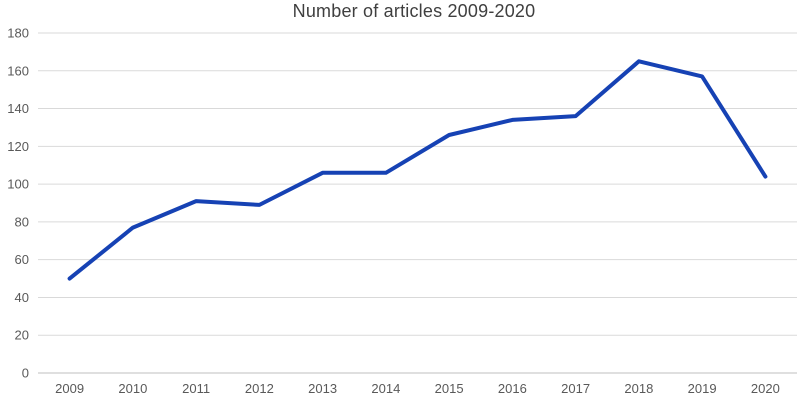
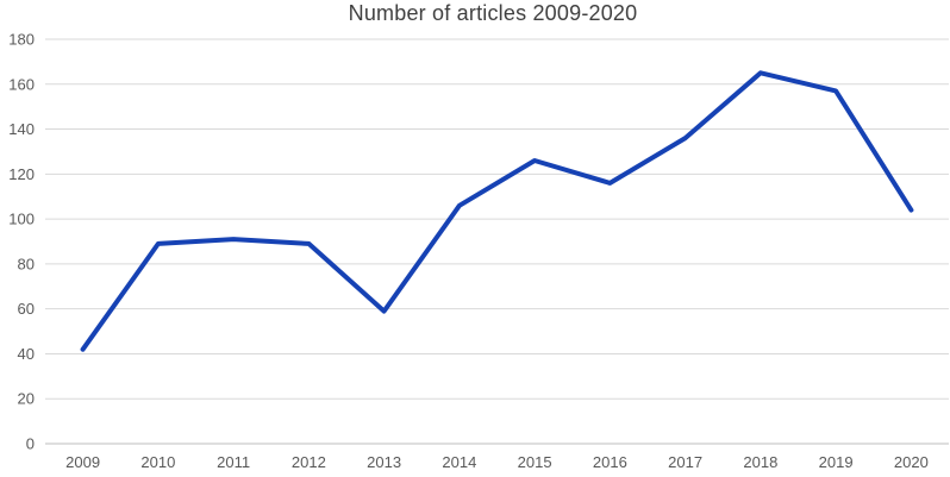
2009: 50 -> 42
2010: 77 -> 89
2013: 106 -> 59
2016: 134 -> 116
